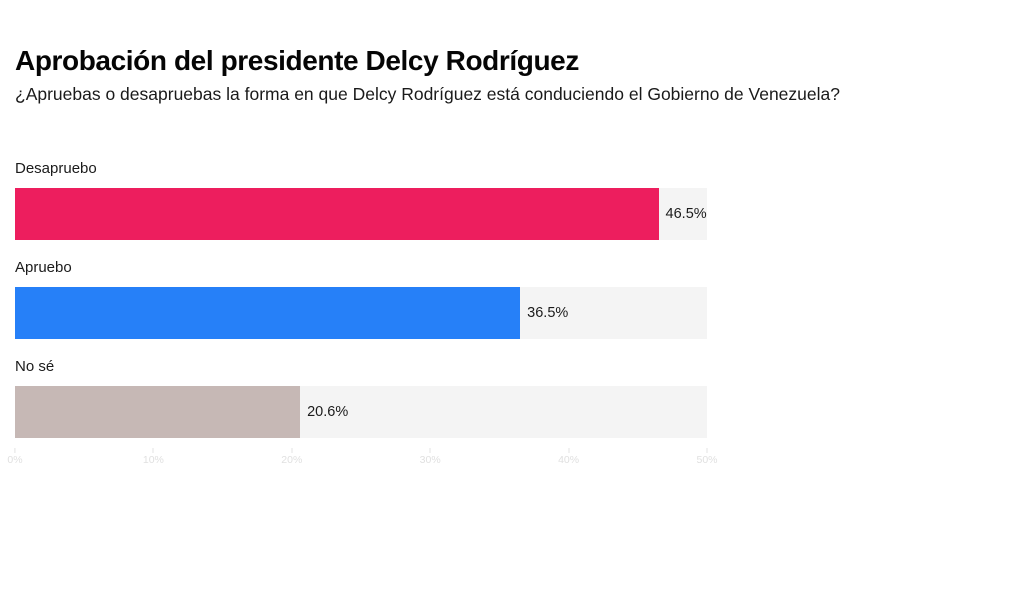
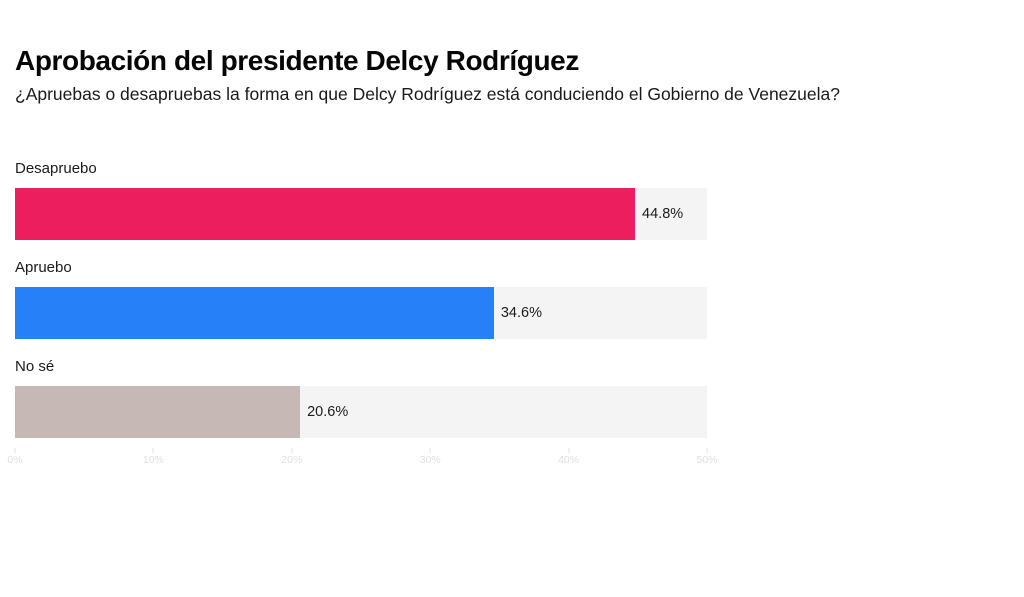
Desapruebo: 46.5% -> 44.8%
Apruebo: 36.5% -> 34.6%
